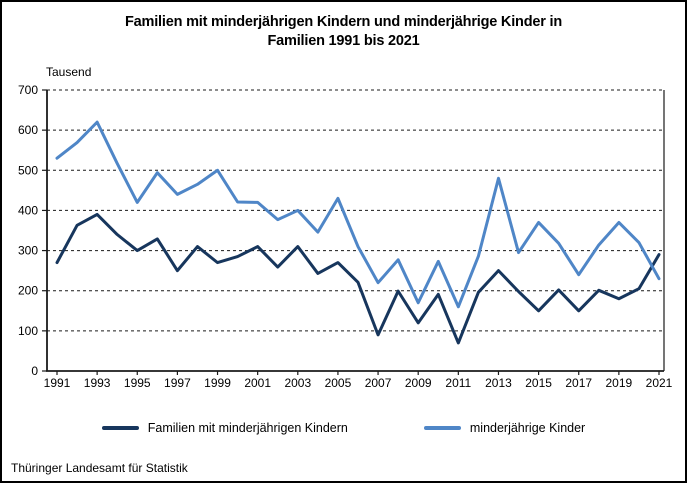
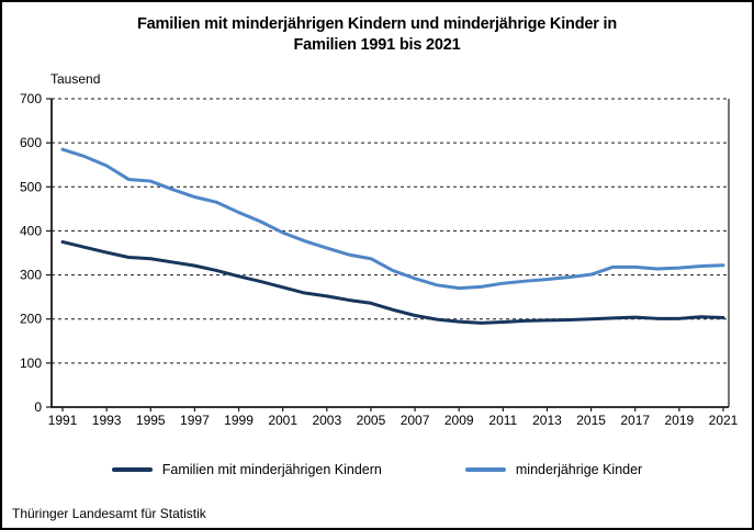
Familien mit minderjährigen Kindern/1991: 270 -> 380
minderjährige Kinder/1991: 530 -> 580
Familien mit minderjährigen Kindern/1993: 390 -> 350
minderjährige Kinder/1993: 620 -> 550
Familien mit minderjährigen Kindern/1995: 300 -> 340
minderjährige Kinder/1995: 420 -> 510
Familien mit minderjährigen Kindern/1997: 250 -> 320
minderjährige Kinder/1997: 440 -> 480
Familien mit minderjährigen Kindern/1999: 270 -> 300
minderjährige Kinder/1999: 500 -> 440
Familien mit minderjährigen Kindern/2001: 310 -> 270
minderjährige Kinder/2001: 420 -> 400
Familien mit minderjährigen Kindern/2003: 310 -> 250
minderjährige Kinder/2003: 400 -> 360
Familien mit minderjährigen Kindern/2005: 270 -> 240
minderjährige Kinder/2005: 430 -> 340
Familien mit minderjährigen Kindern/2007: 90 -> 210
minderjährige Kinder/2007: 220 -> 290
Familien mit minderjährigen Kindern/2009: 120 -> 190
minderjährige Kinder/2009: 170 -> 270
Familien mit minderjährigen Kindern/2011: 70 -> 190
minderjährige Kinder/2011: 160 -> 280
Familien mit minderjährigen Kindern/2013: 250 -> 200
minderjährige Kinder/2013: 480 -> 290
Familien mit minderjährigen Kindern/2015: 150 -> 200
minderjährige Kinder/2015: 370 -> 300
Familien mit minderjährigen Kindern/2017: 150 -> 200
minderjährige Kinder/2017: 240 -> 320
Familien mit minderjährigen Kindern/2019: 180 -> 200
minderjährige Kinder/2019: 370 -> 320
Familien mit minderjährigen Kindern/2021: 290 -> 200
minderjährige Kinder/2021: 230 -> 320
